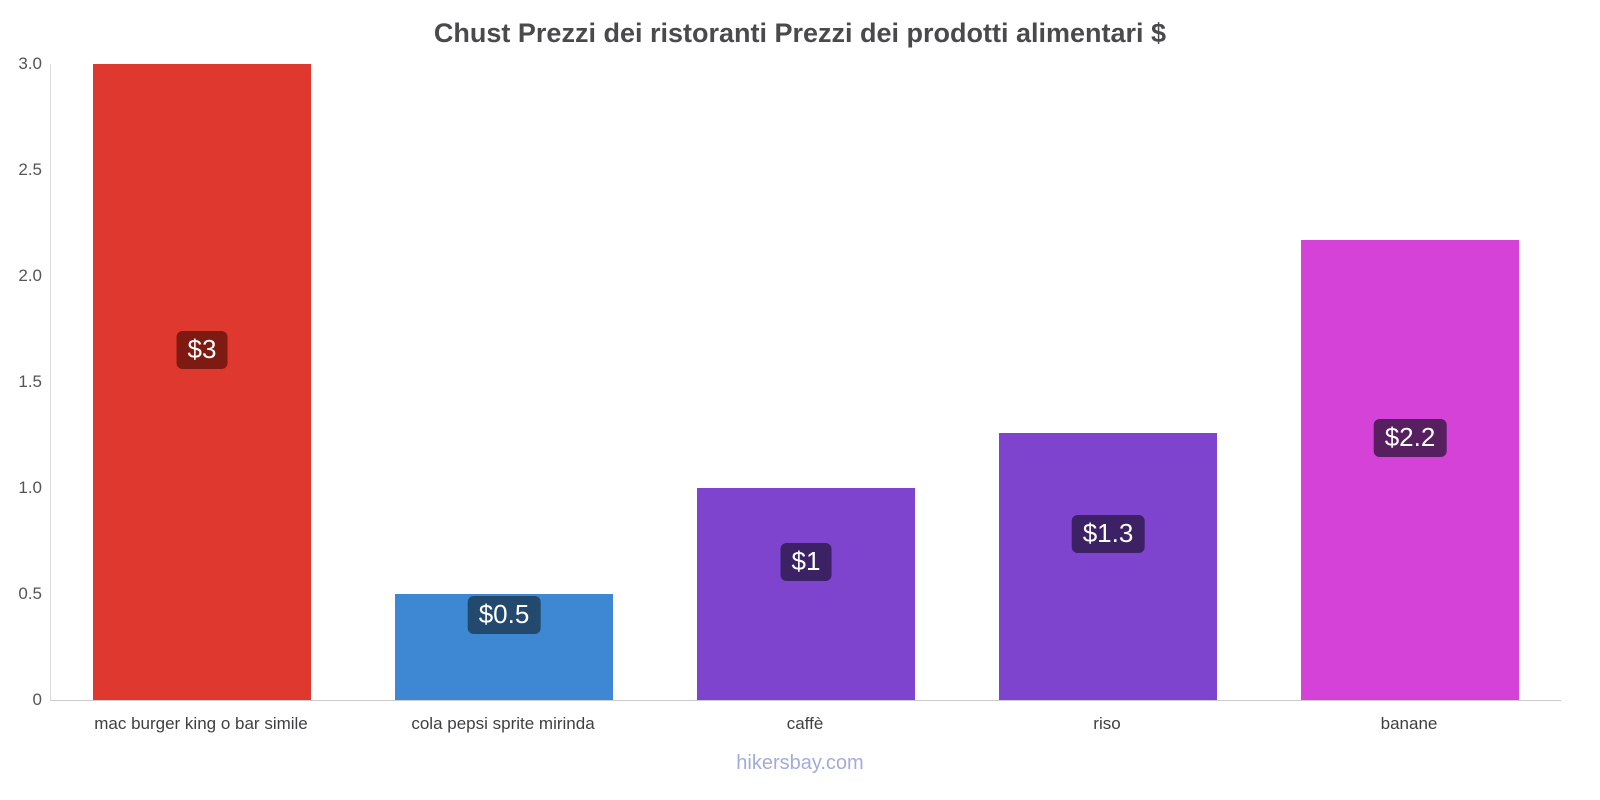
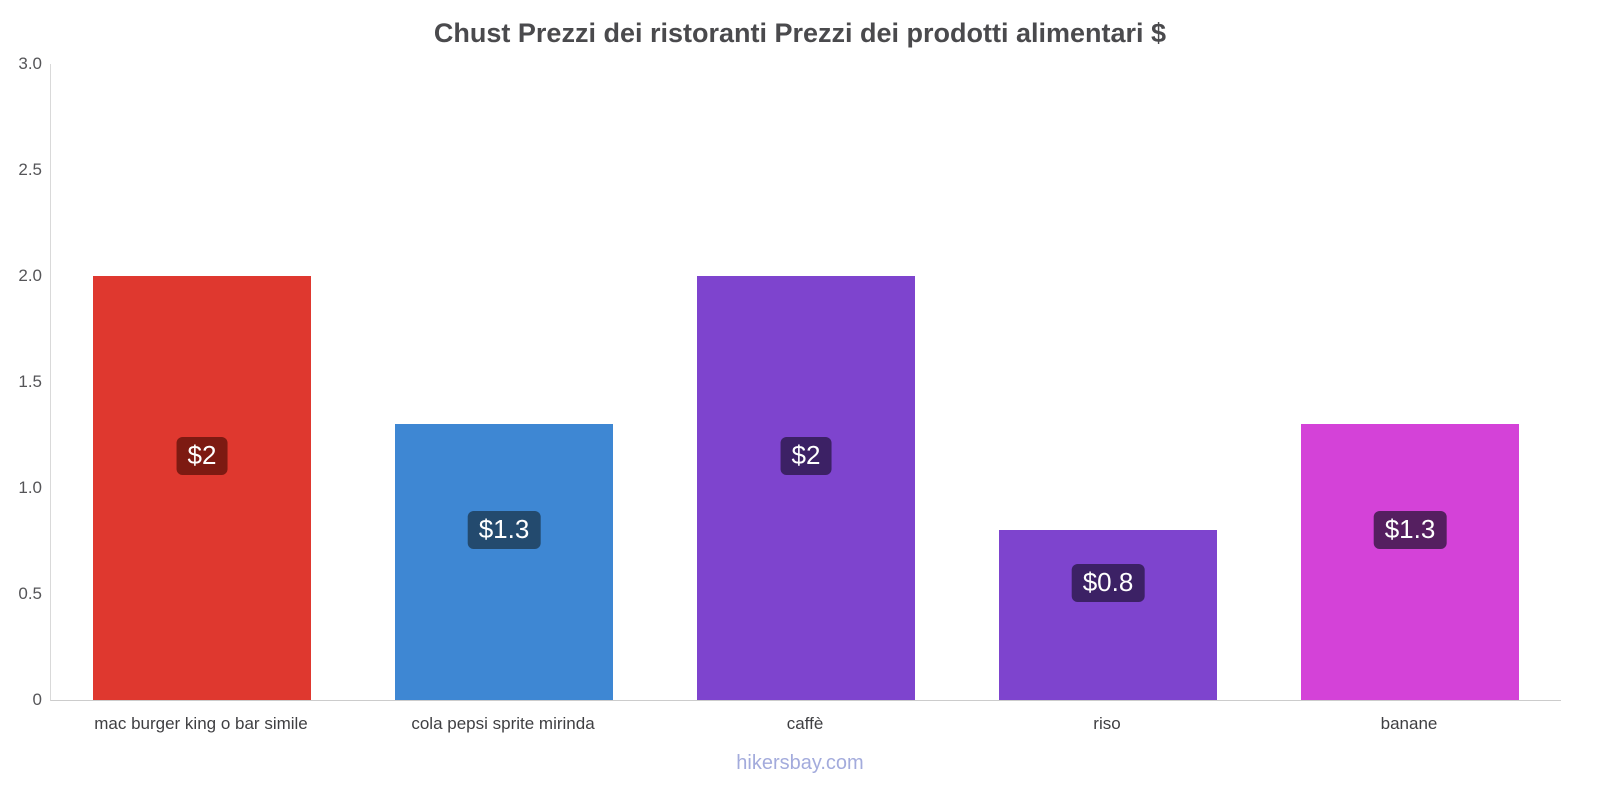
mac burger king o bar simile: $3 -> $2
cola pepsi sprite mirinda: $0.5 -> $1.3
caffè: $1 -> $2
riso: $1.3 -> $0.8
banane: $2.2 -> $1.3
